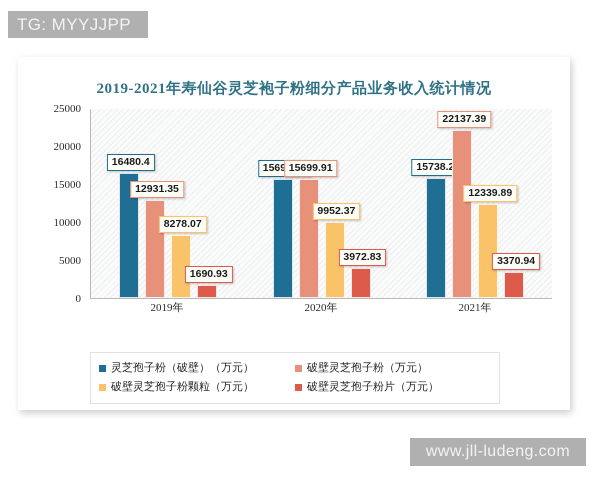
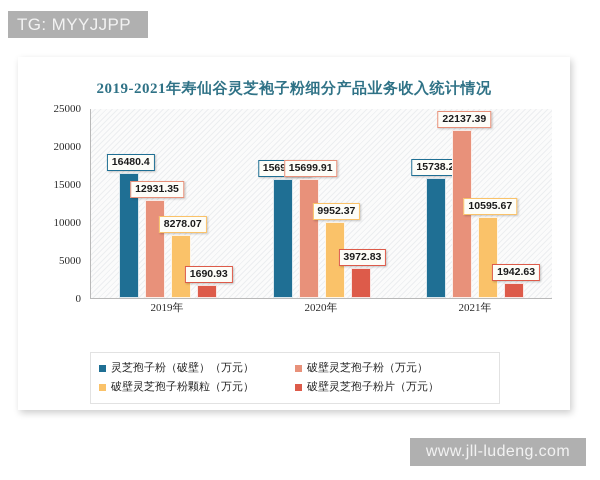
破壁灵芝孢子粉颗粒（万元）/2021年: 12339.89 -> 10595.67
破壁灵芝孢子粉片（万元）/2021年: 3370.94 -> 1942.63
